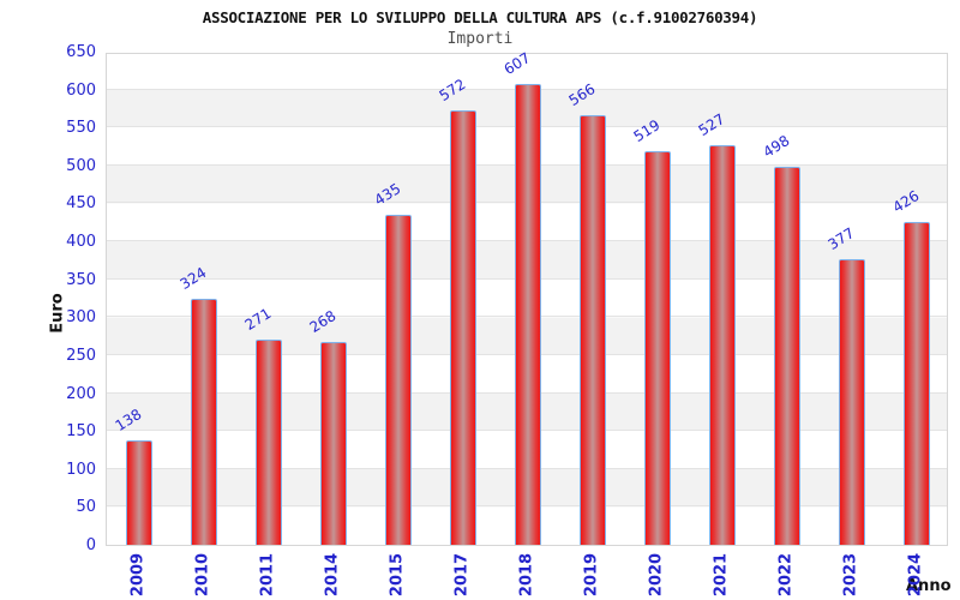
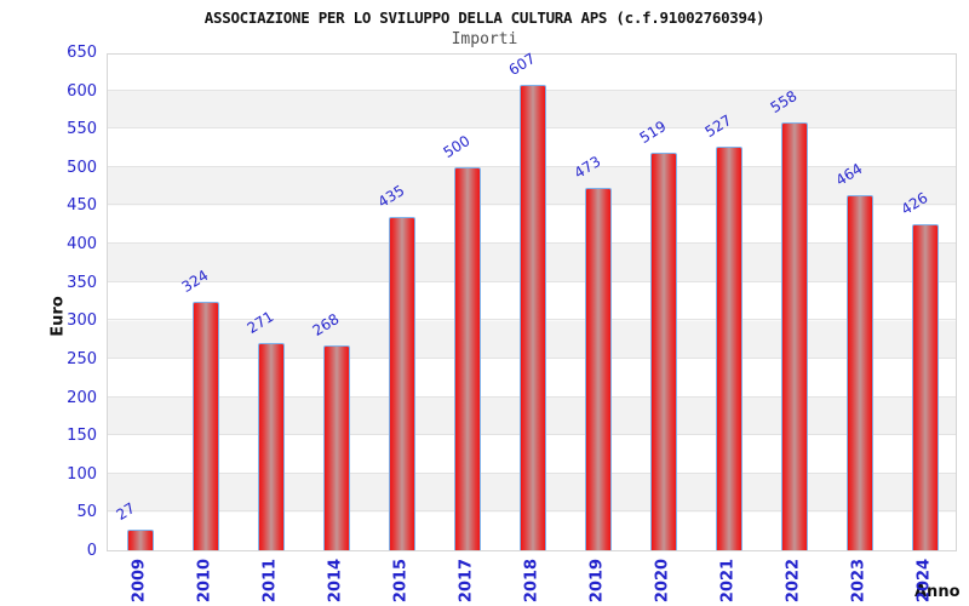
2009: 138 -> 27
2017: 572 -> 500
2019: 566 -> 473
2022: 498 -> 558
2023: 377 -> 464
